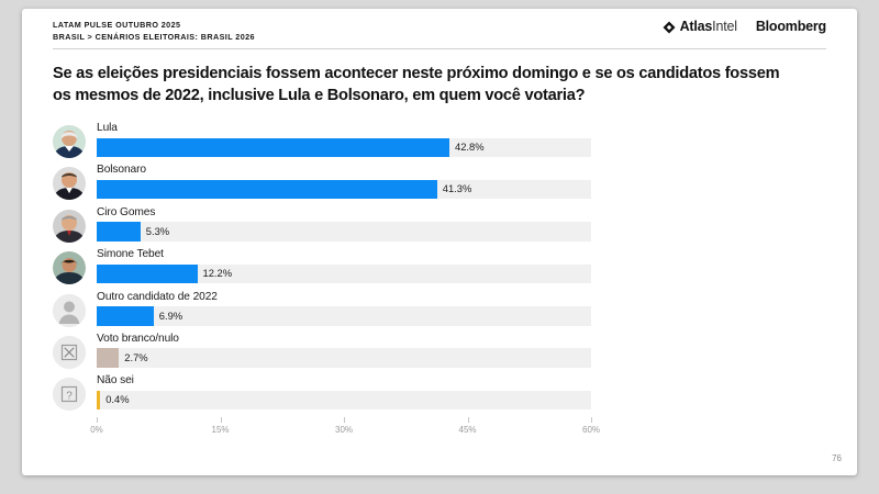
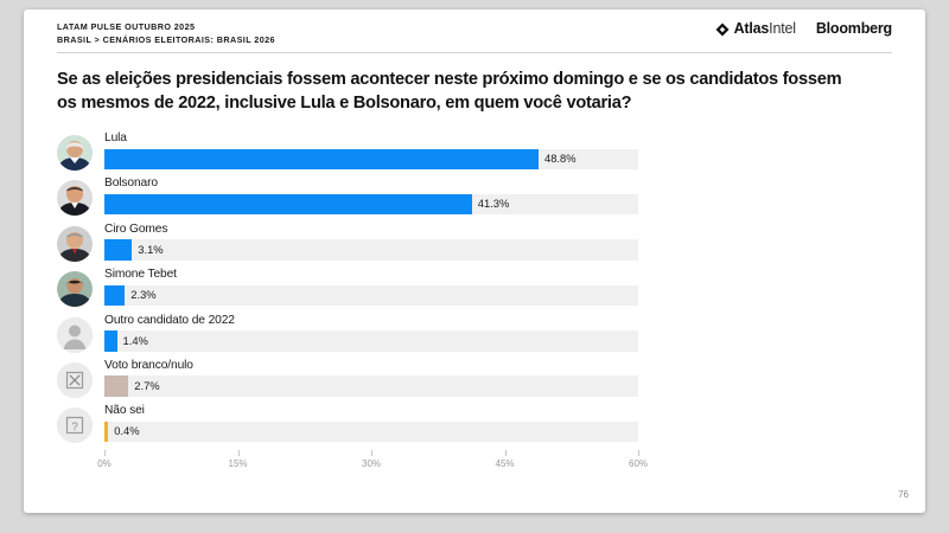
Lula: 42.8% -> 48.8%
Ciro Gomes: 5.3% -> 3.1%
Simone Tebet: 12.2% -> 2.3%
Outro candidato de 2022: 6.9% -> 1.4%
